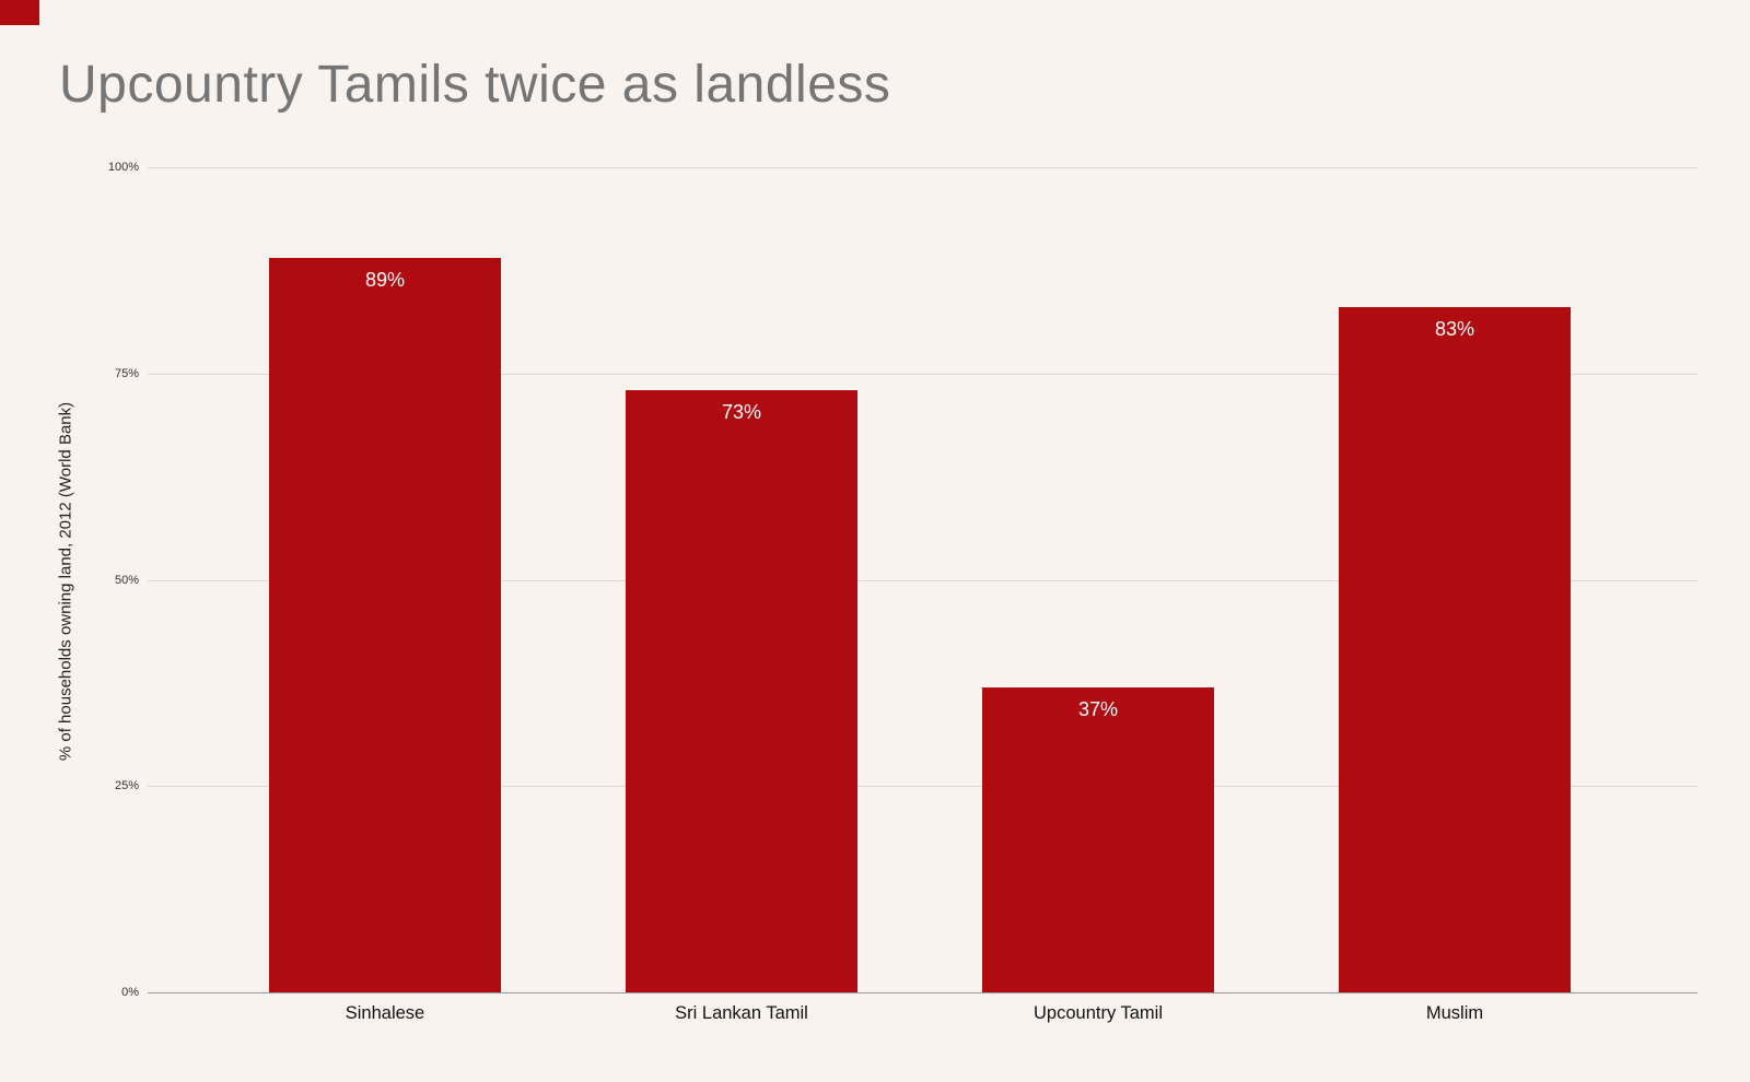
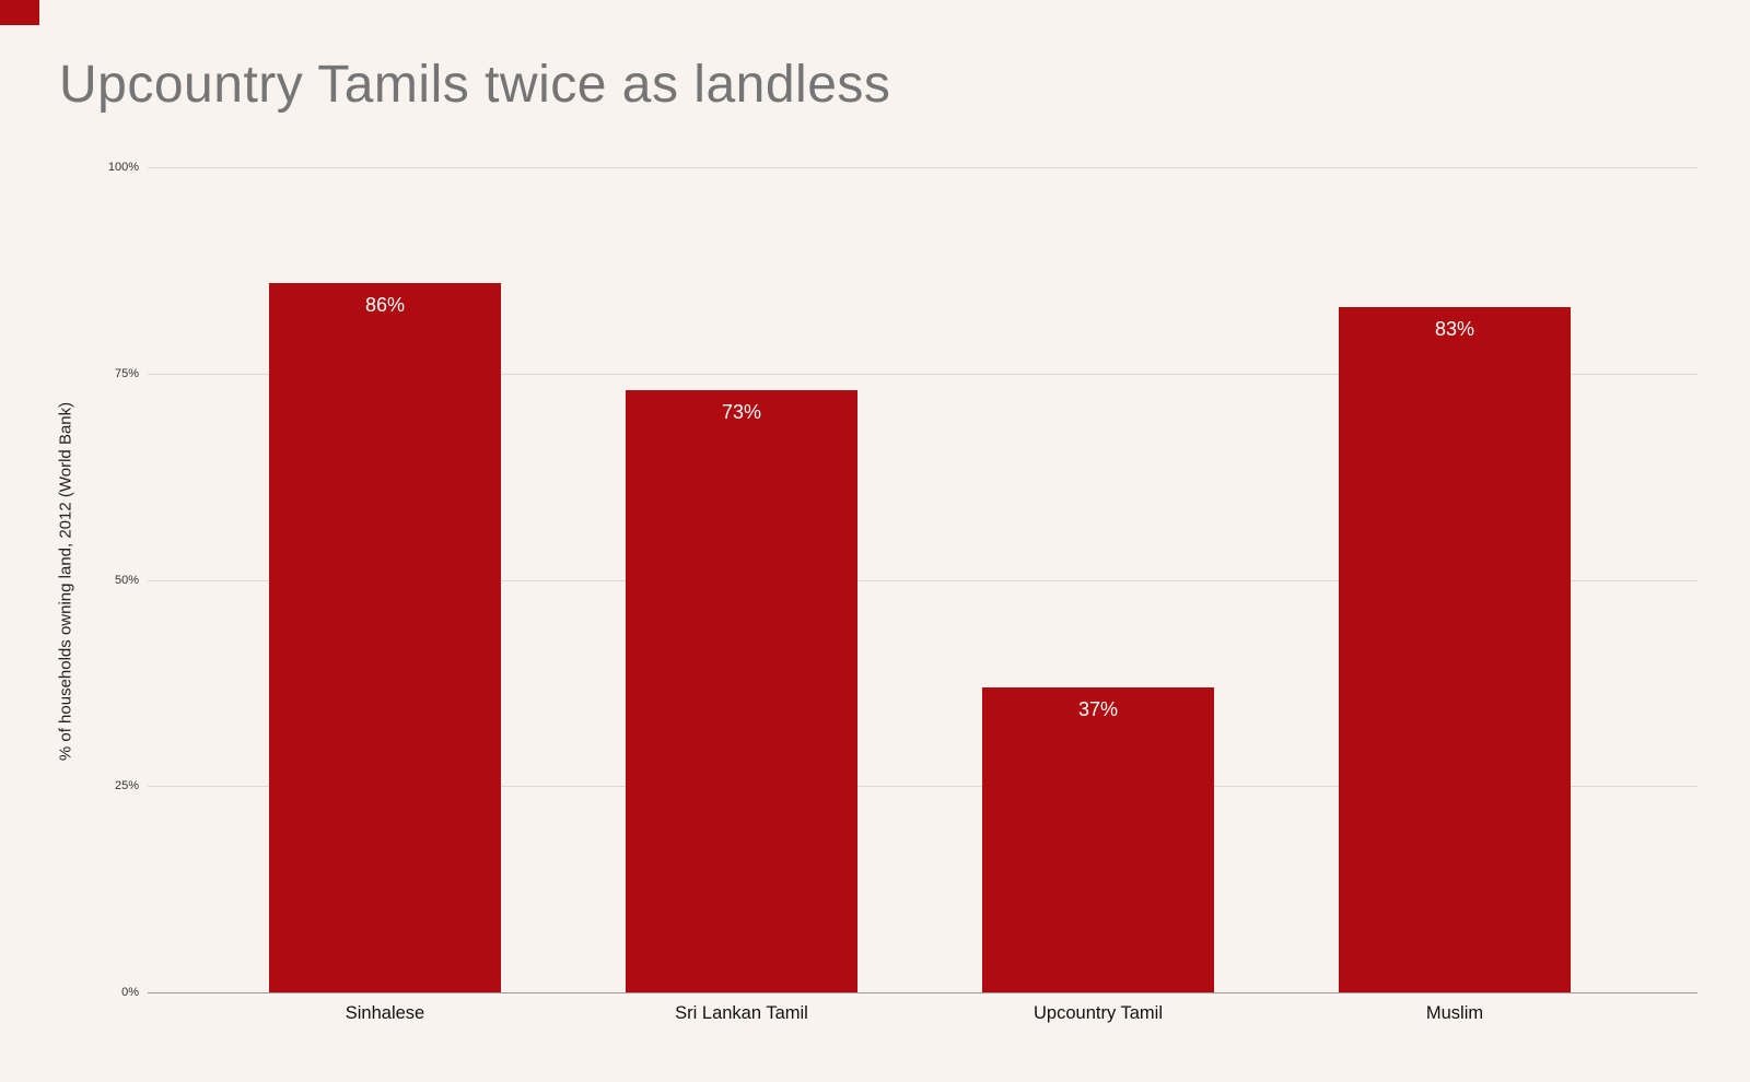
Sinhalese: 89% -> 86%
